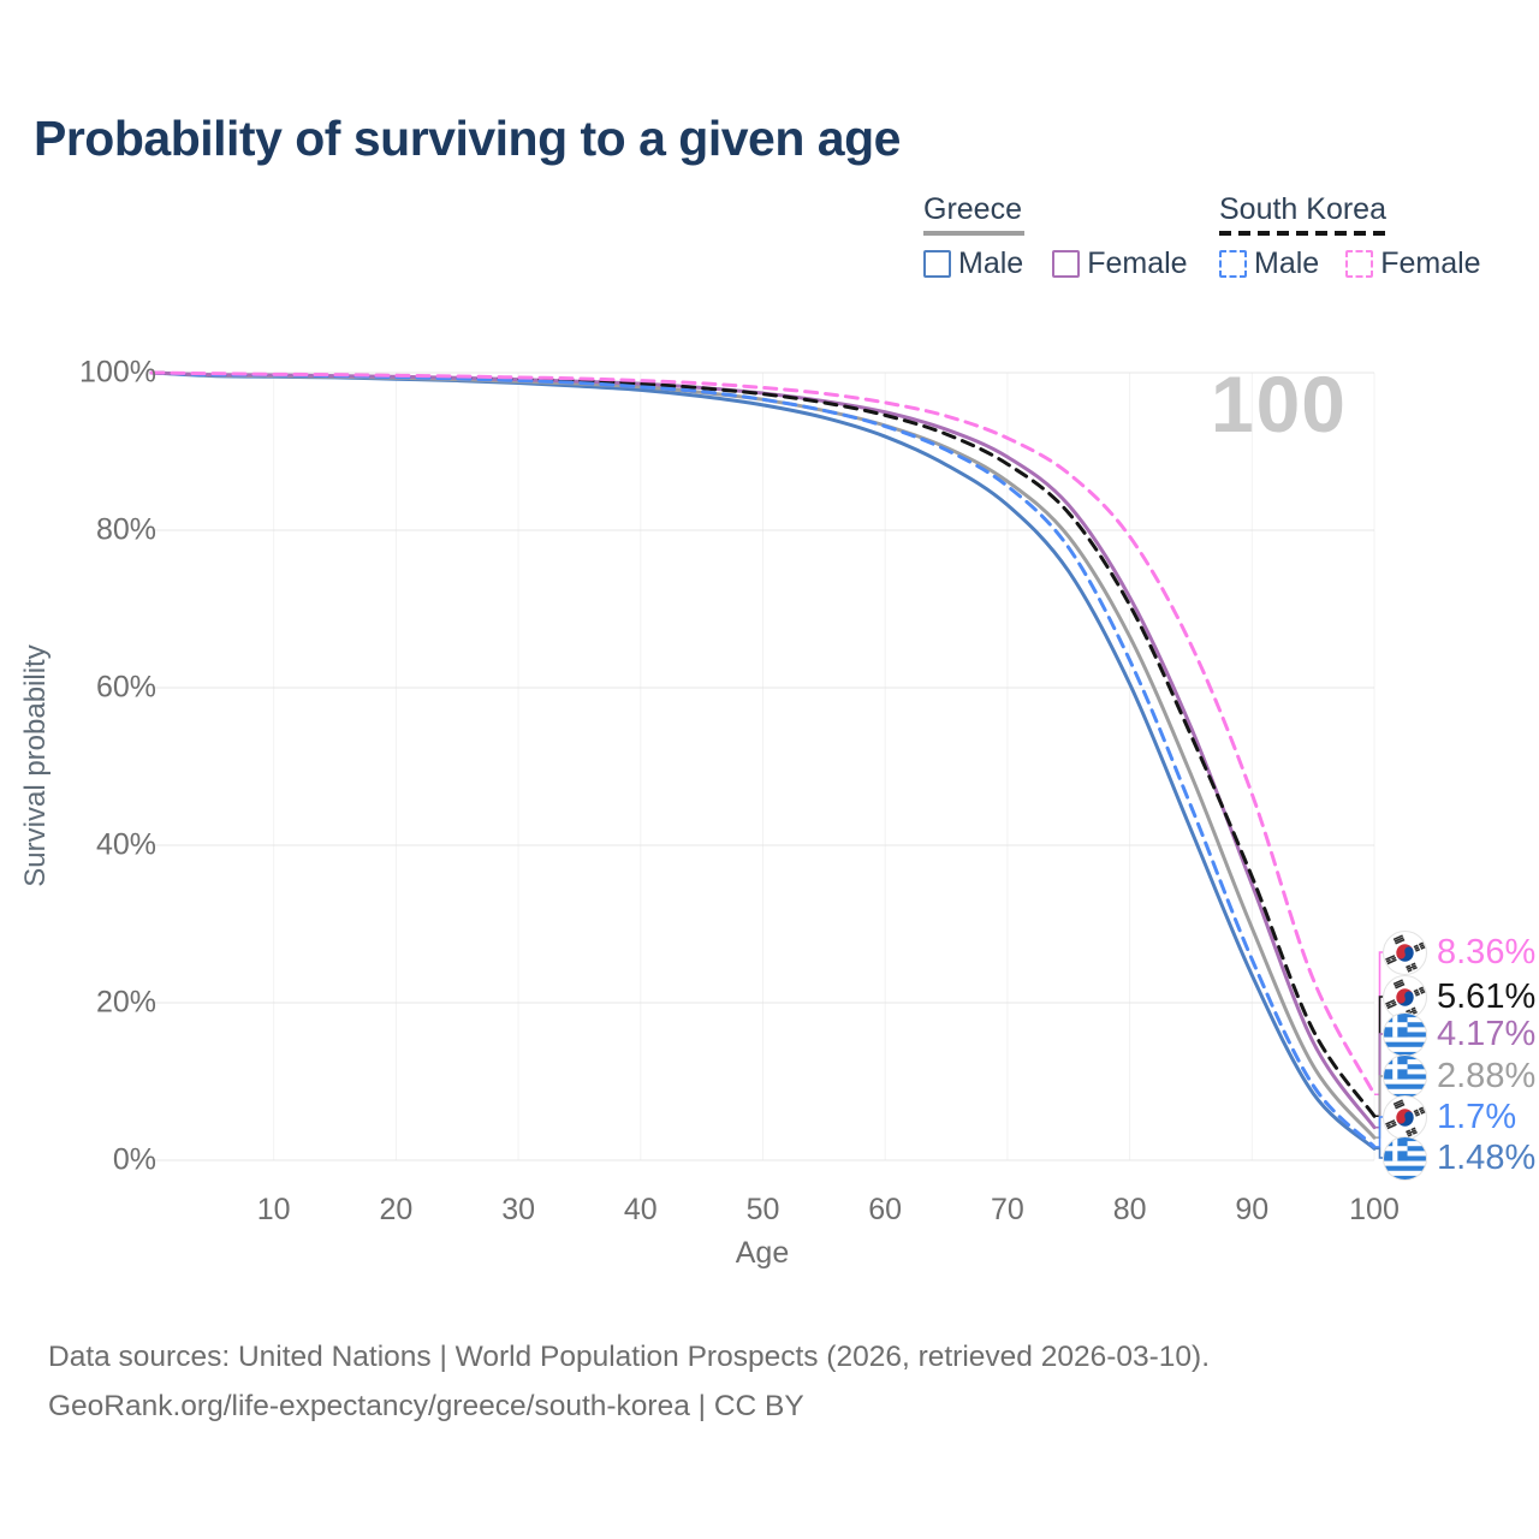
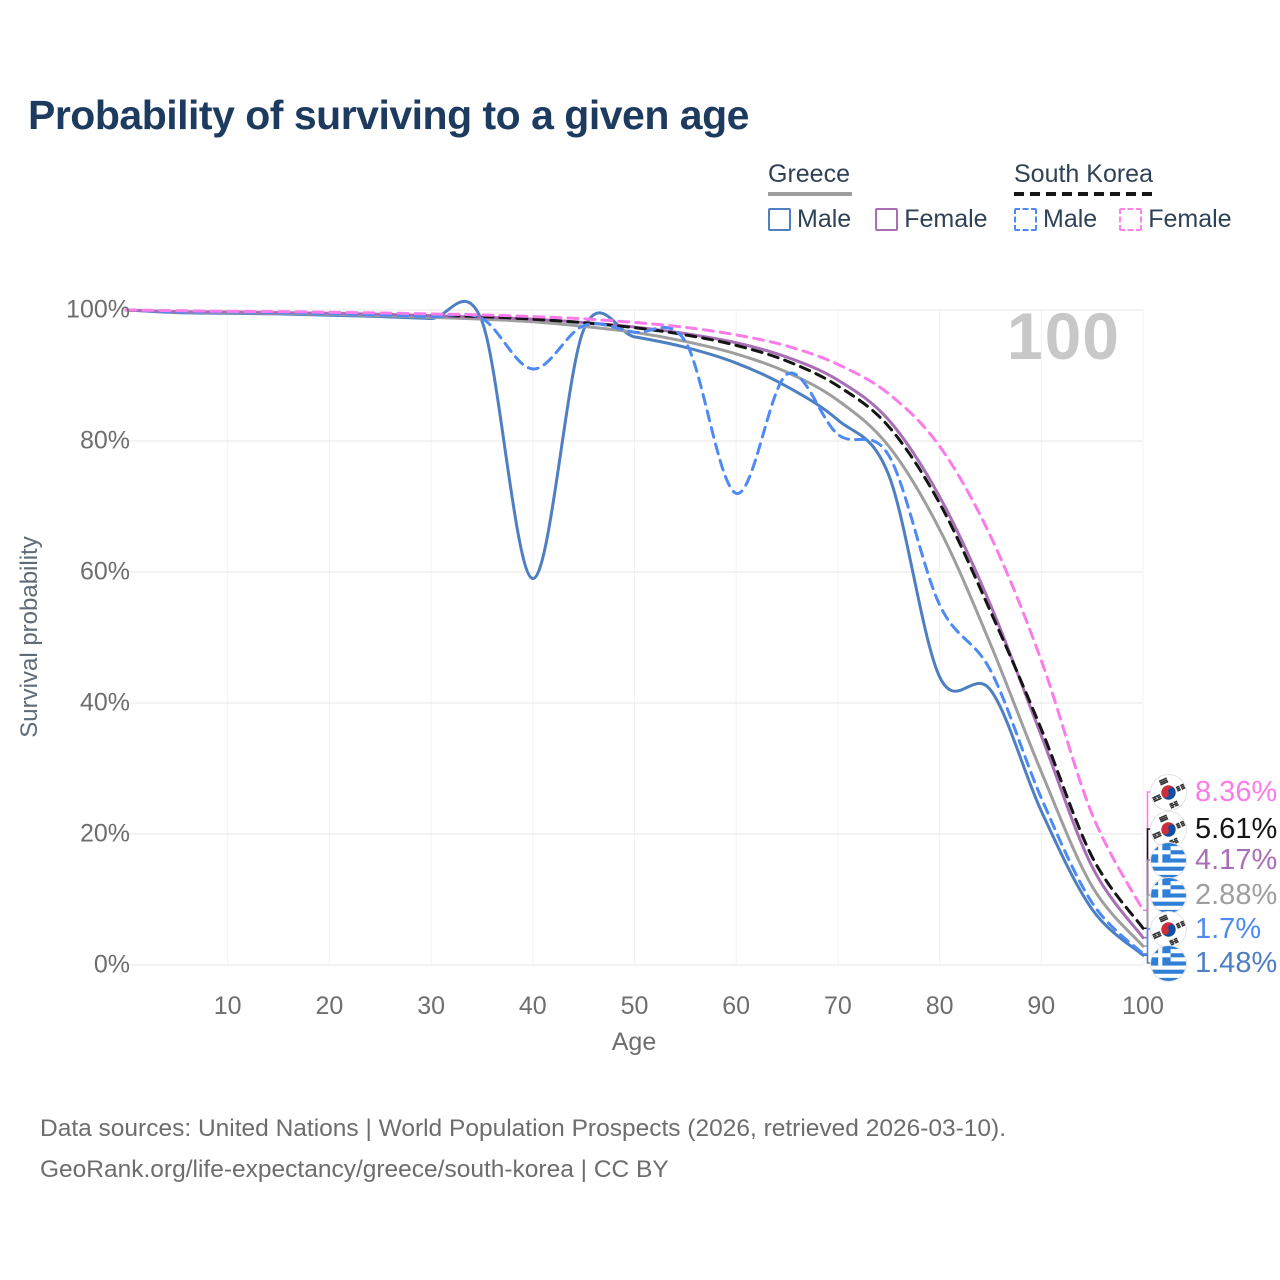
Greece Male/40: 98% -> 59%
South Korea Male/40: 98% -> 91%
South Korea Male/60: 93% -> 72%
South Korea Male/70: 86% -> 81%
Greece Male/80: 60% -> 44%
South Korea Male/80: 64% -> 55%
